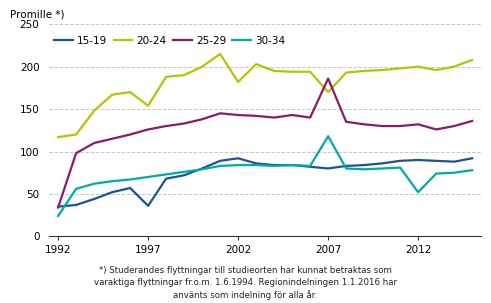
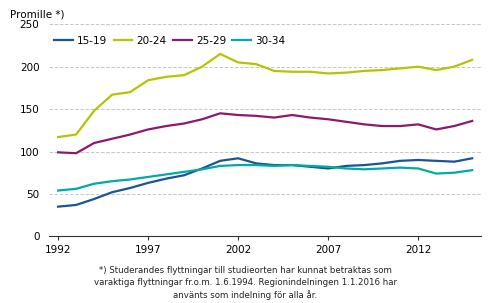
25-29/1992: 34 -> 99
30-34/1992: 24 -> 54
15-19/1997: 36 -> 63
20-24/1997: 154 -> 184
20-24/2002: 182 -> 205
20-24/2007: 170 -> 192
25-29/2007: 186 -> 138
30-34/2007: 118 -> 82
30-34/2012: 52 -> 80
